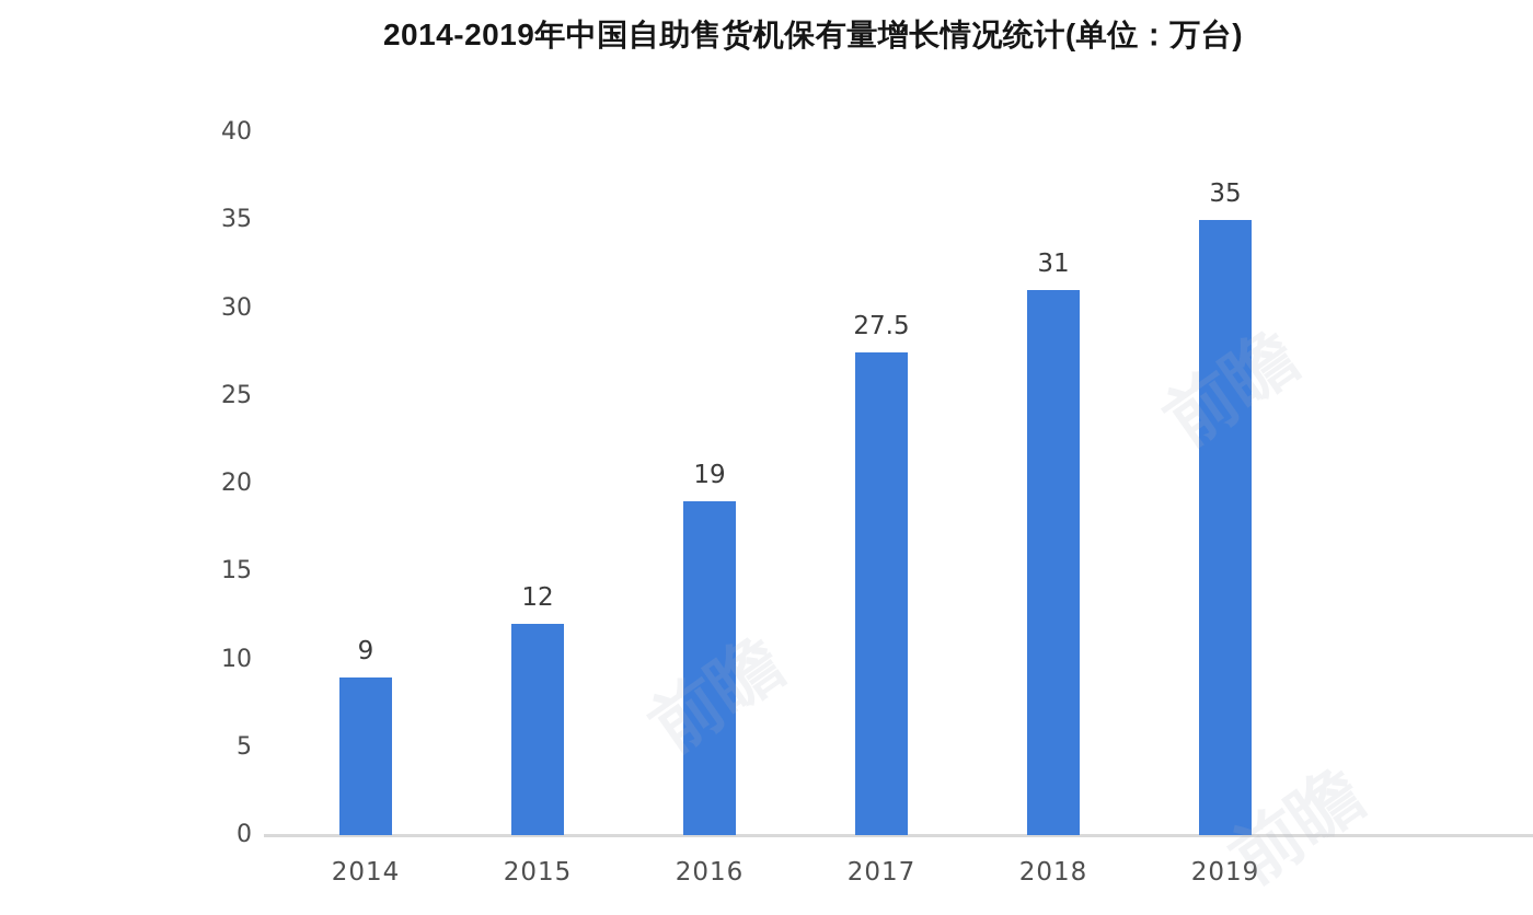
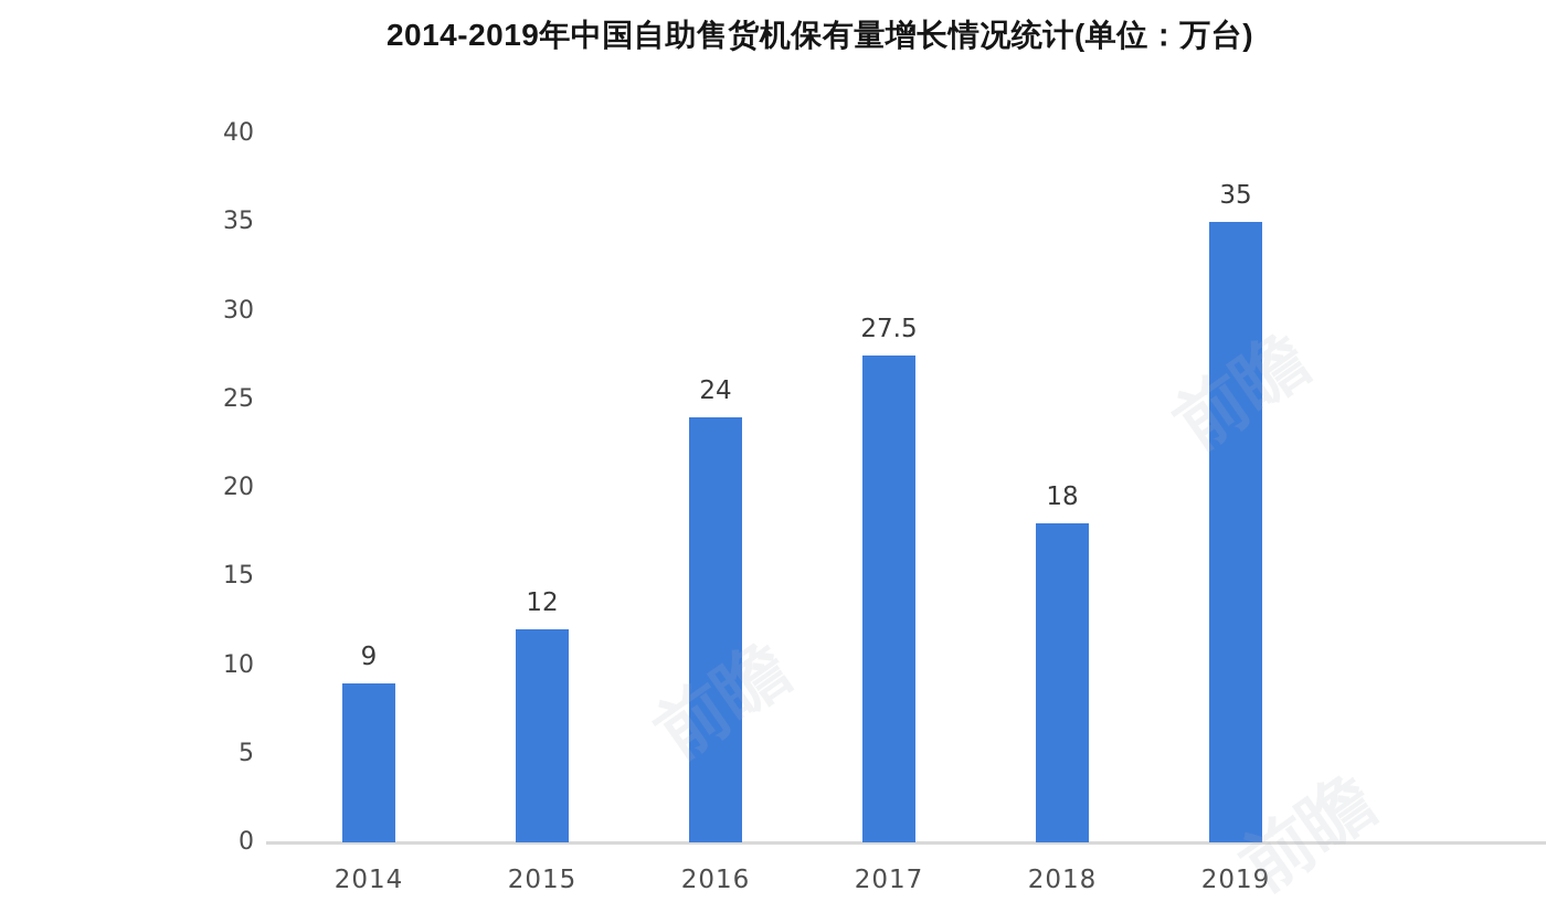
2016: 19 -> 24
2018: 31 -> 18
